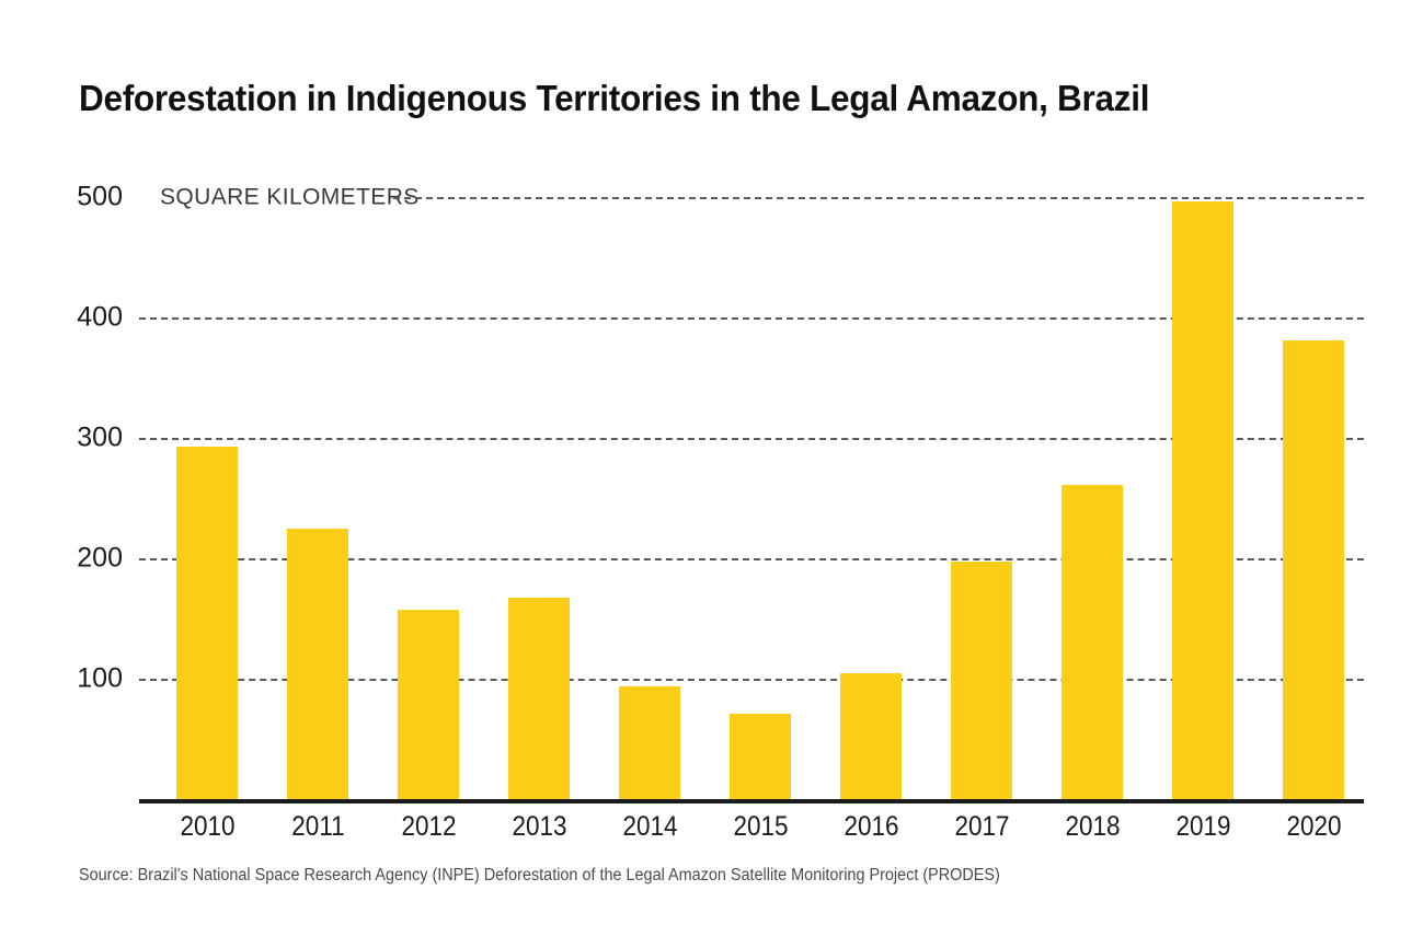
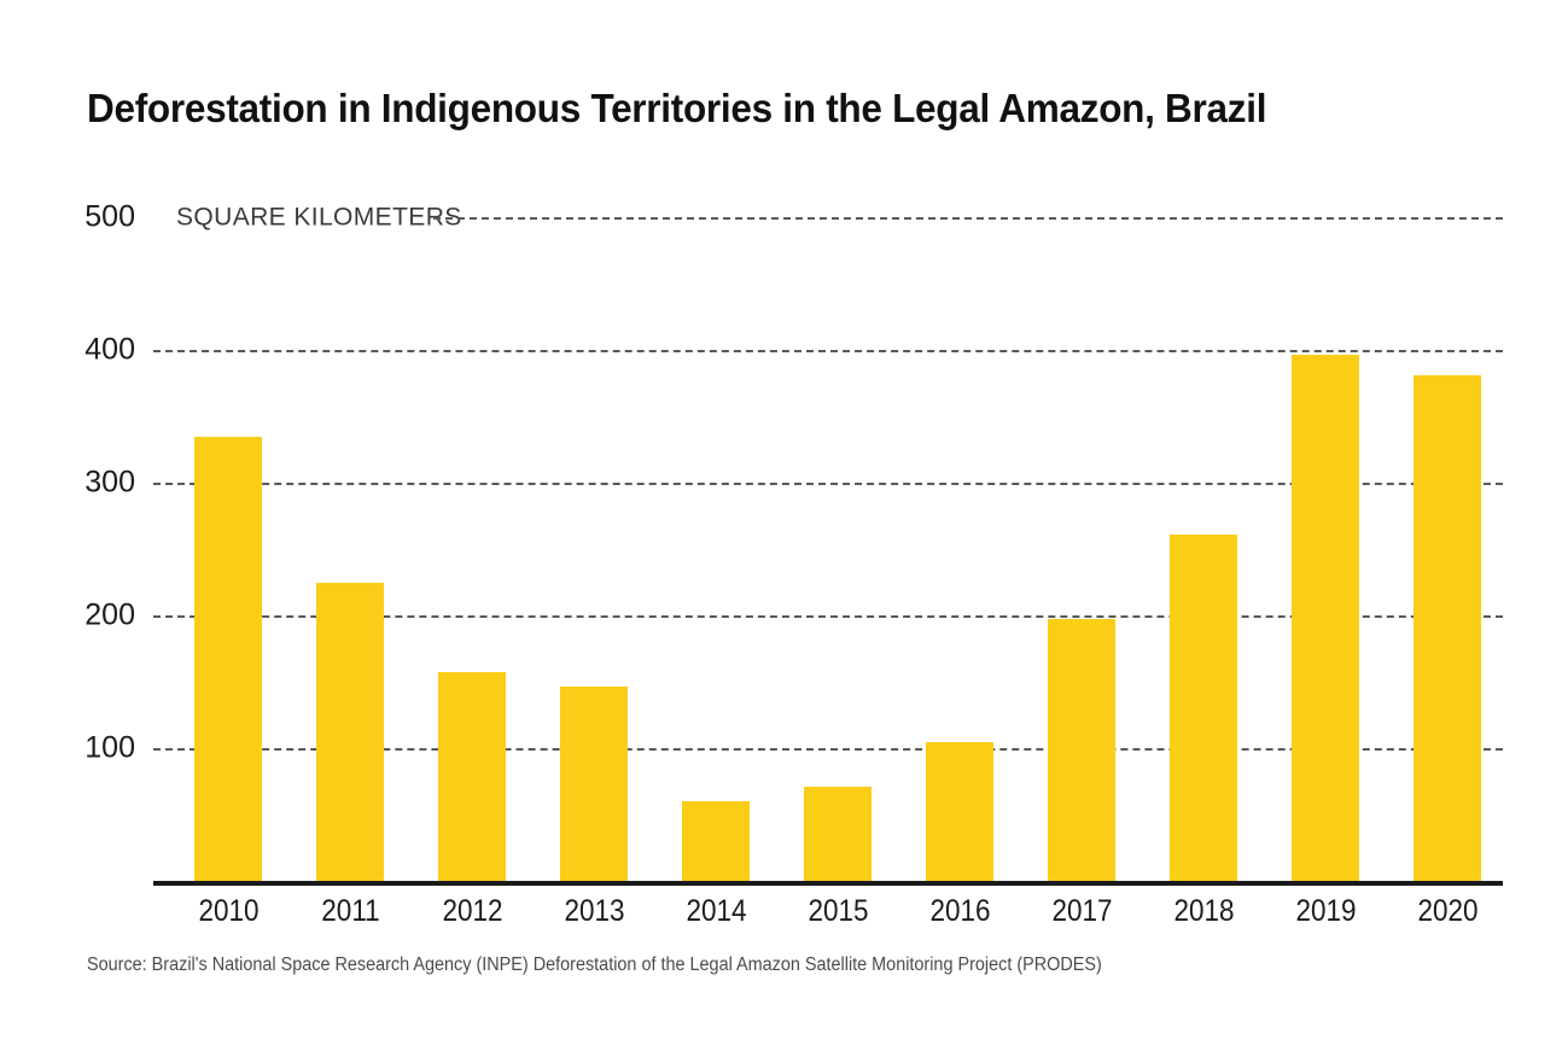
2010: 293 -> 335
2013: 167 -> 146
2014: 94 -> 60
2019: 496 -> 396
